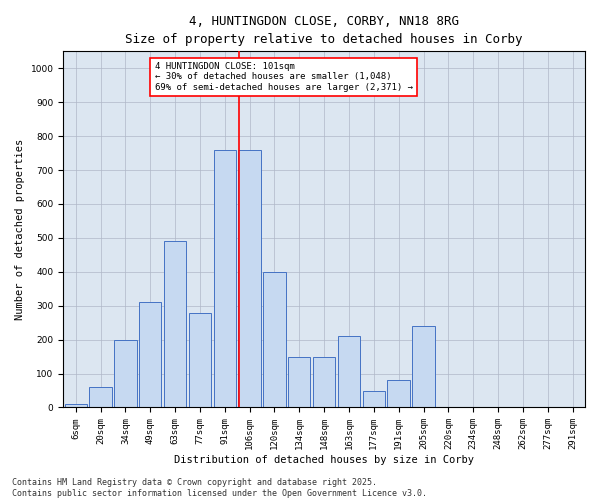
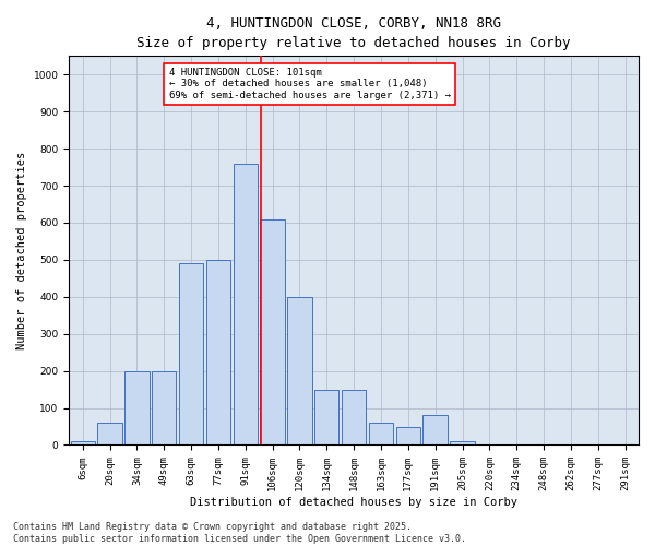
49sqm: 310 -> 200
77sqm: 280 -> 500
106sqm: 760 -> 610
163sqm: 210 -> 60
205sqm: 240 -> 10
